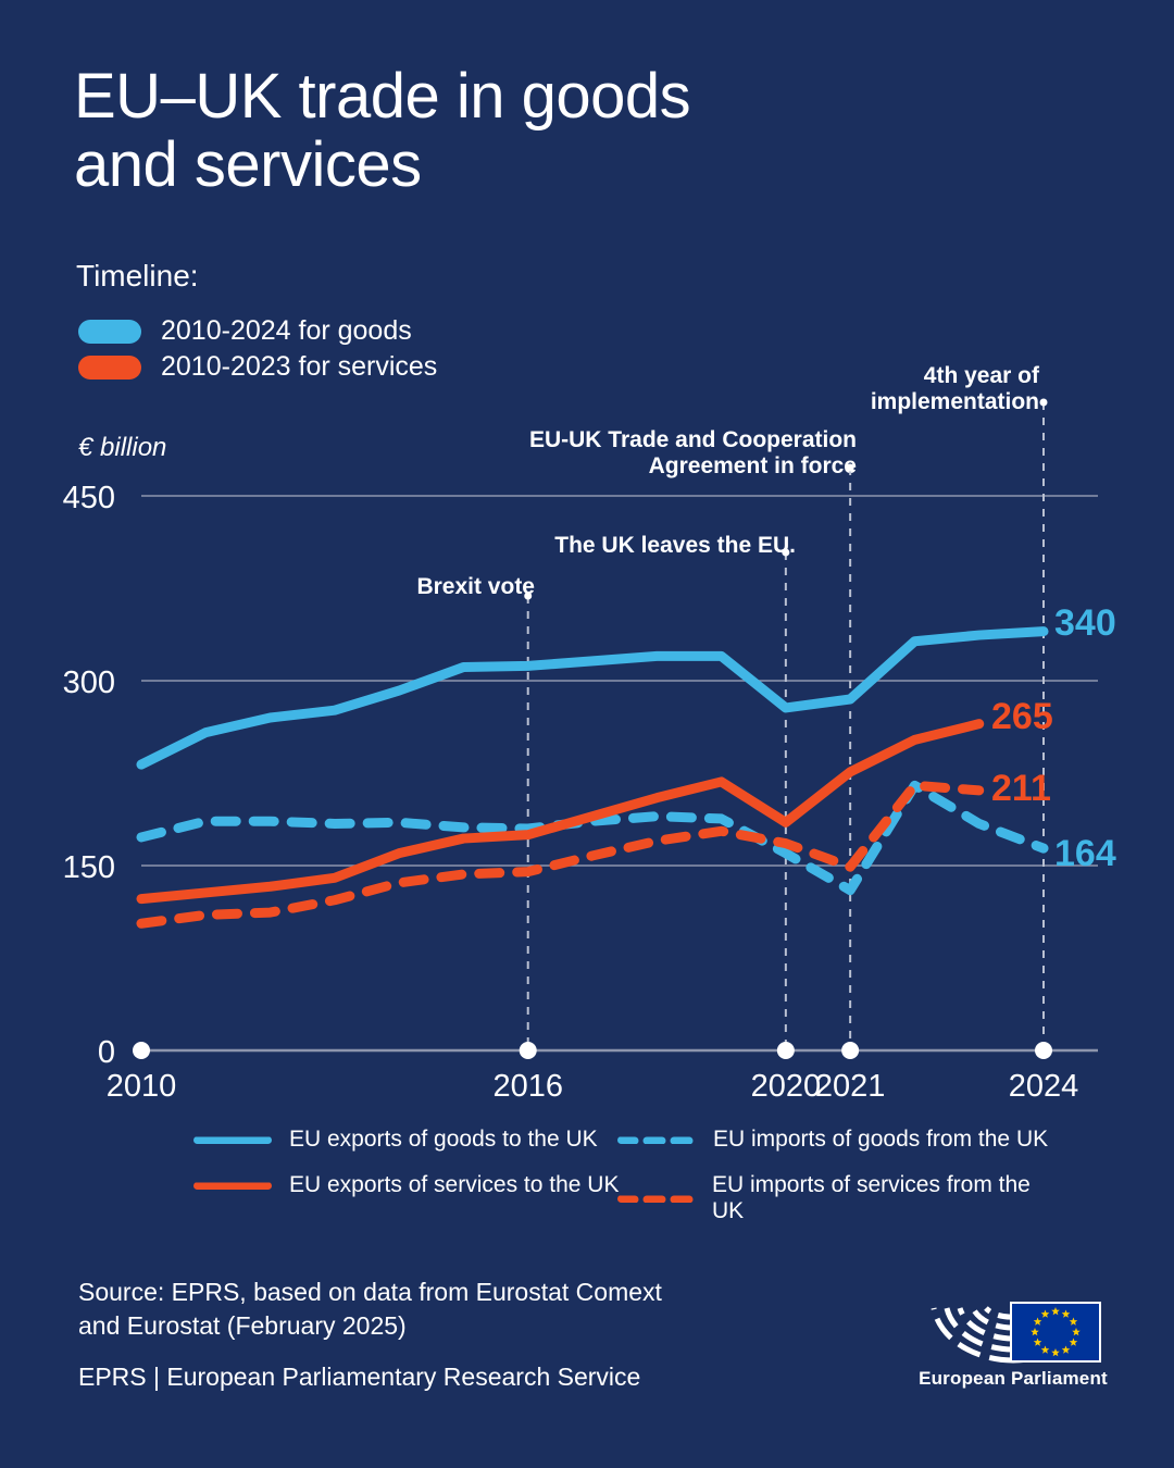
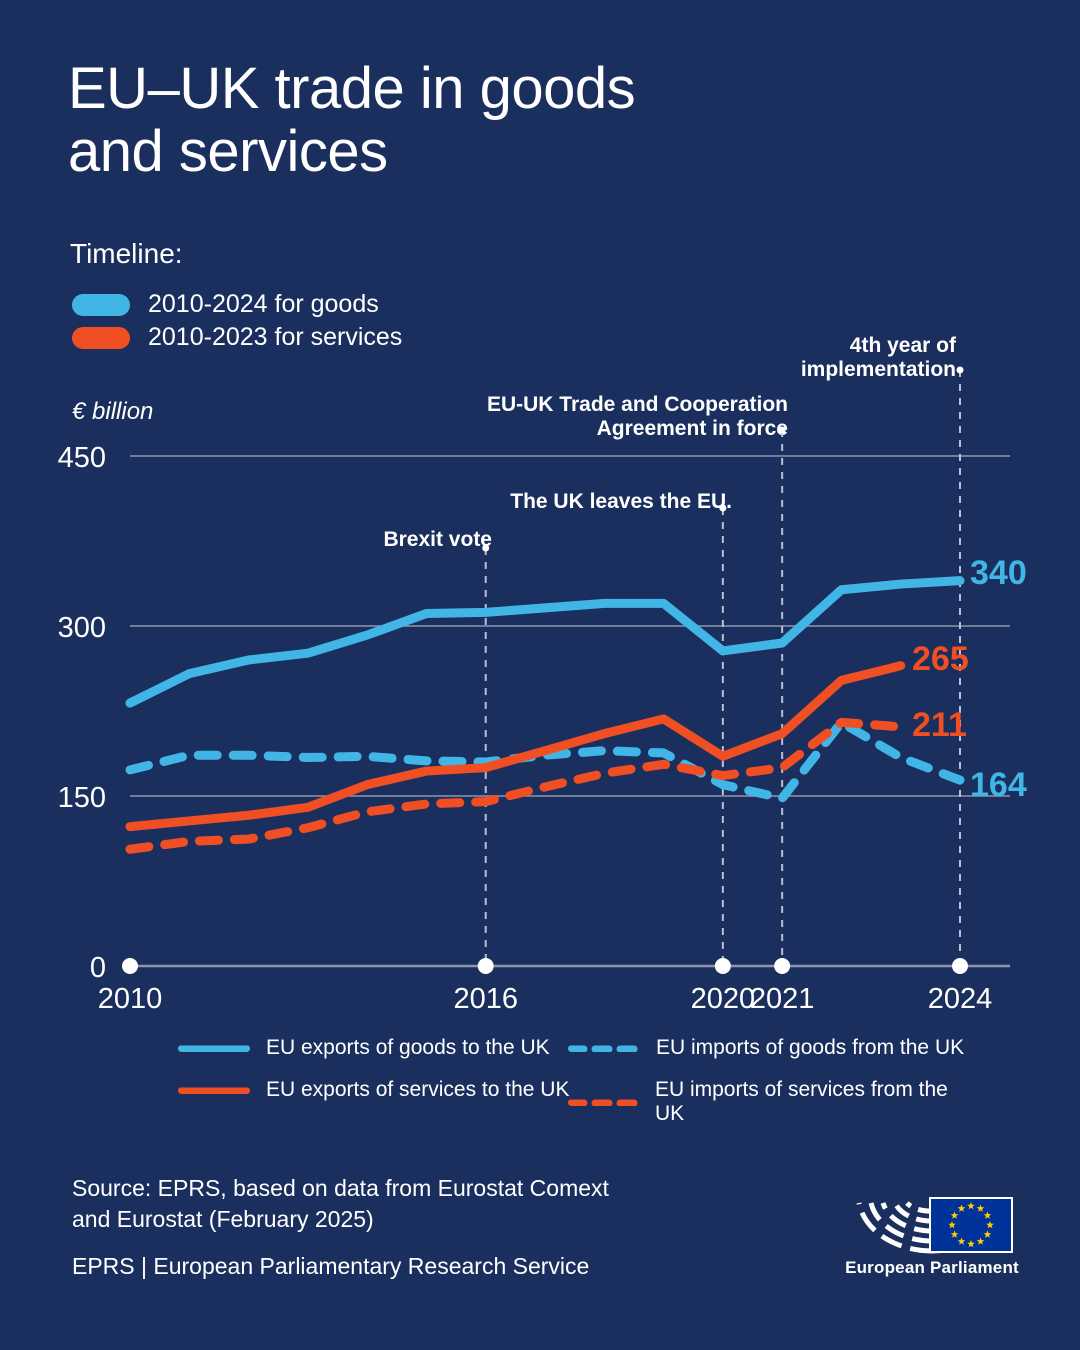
EU imports of goods from the UK/2021: 130 -> 148
EU exports of services to the UK/2021: 226 -> 205
EU imports of services from the UK/2021: 149 -> 175
